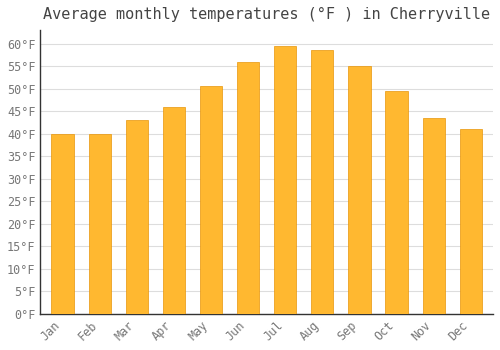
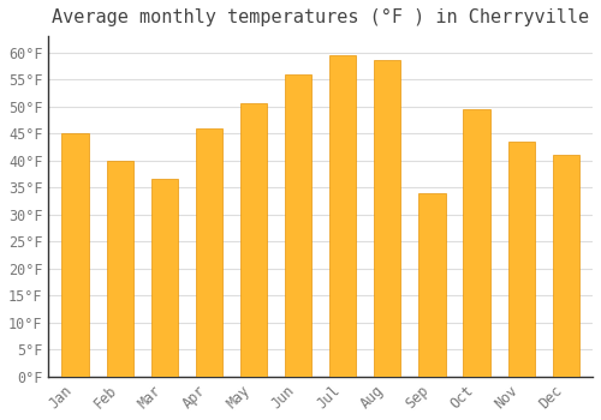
Jan: 40.0°F -> 45.0°F
Mar: 43.0°F -> 36.5°F
Sep: 55.0°F -> 34.0°F
